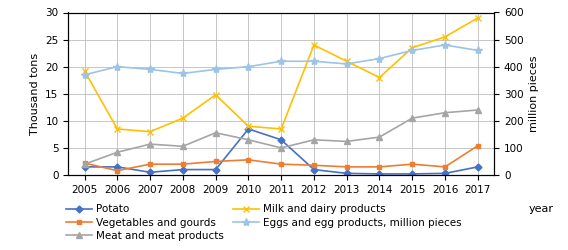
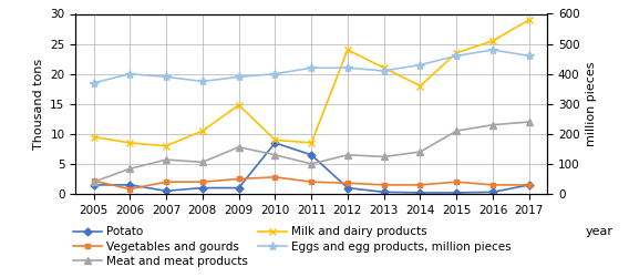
Milk and dairy products/2005: 19.2 -> 9.5
Vegetables and gourds/2017: 5.4 -> 1.5
